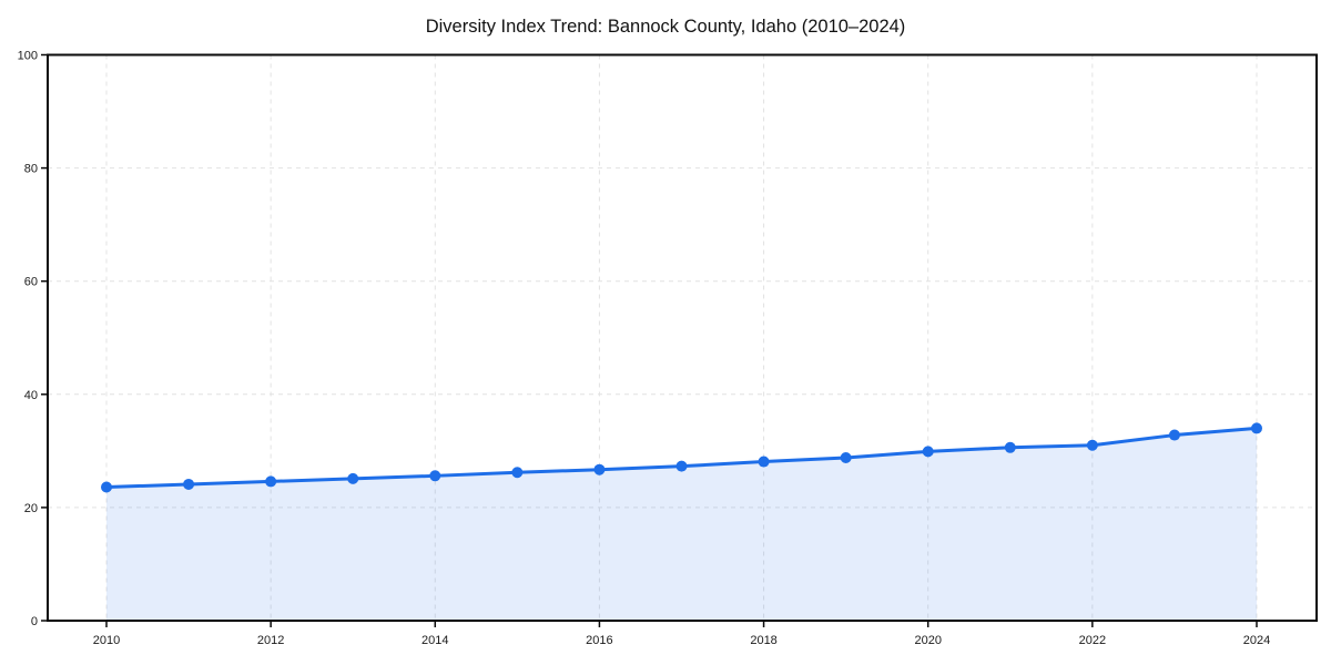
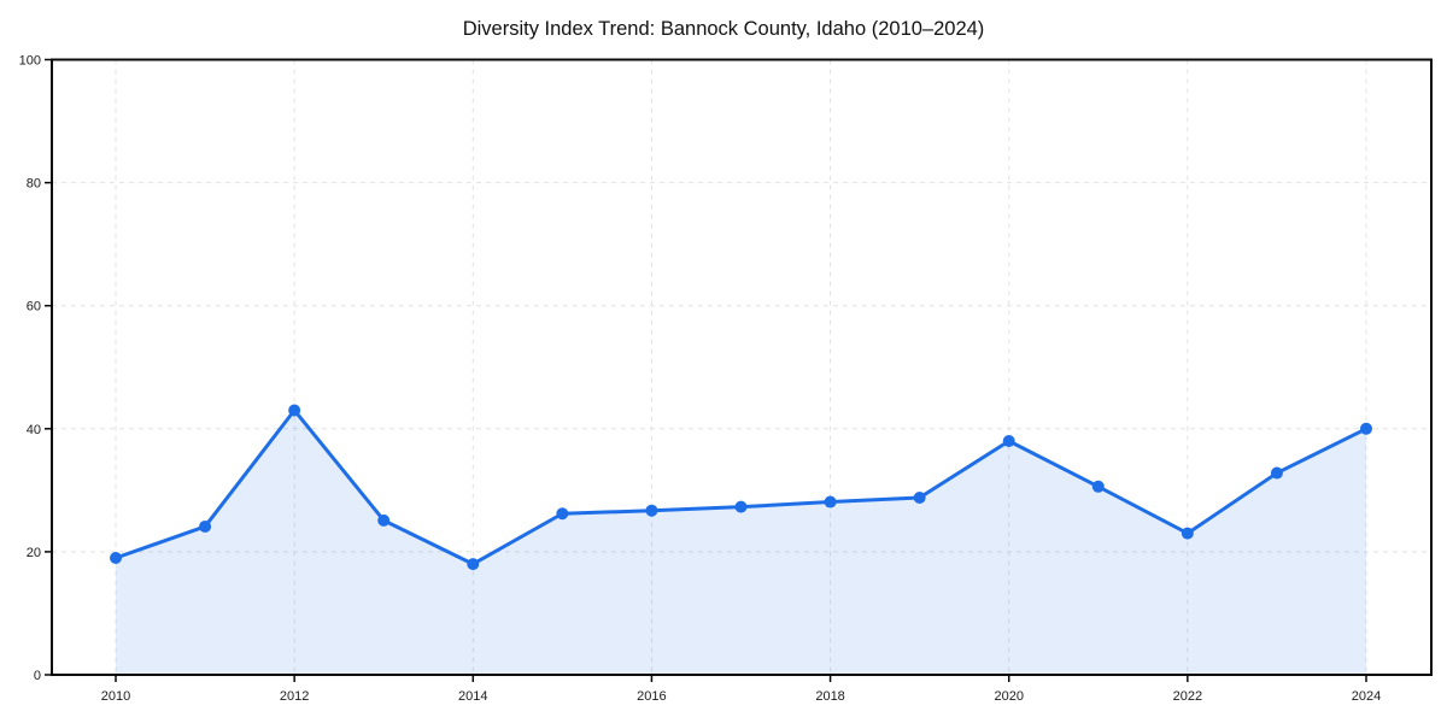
2010: 24 -> 19
2012: 25 -> 43
2014: 26 -> 18
2020: 30 -> 38
2022: 31 -> 23
2024: 34 -> 40
